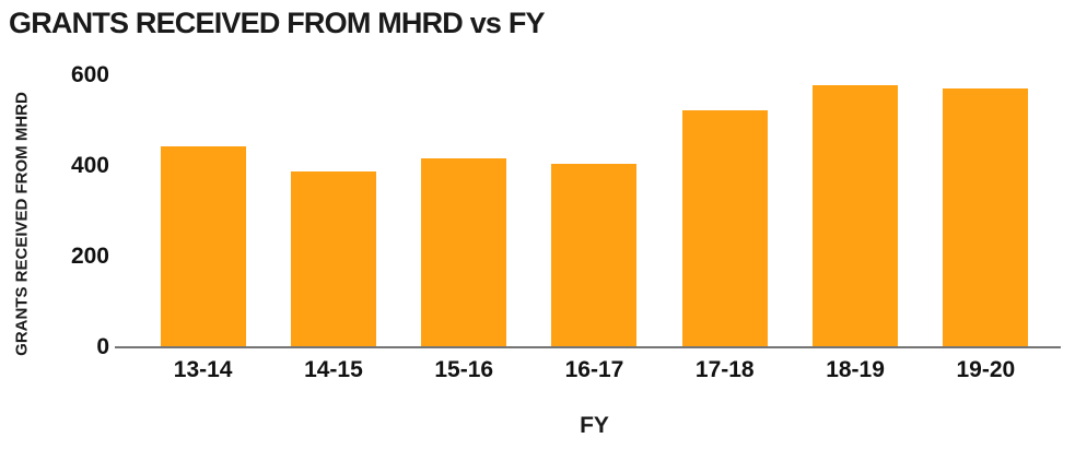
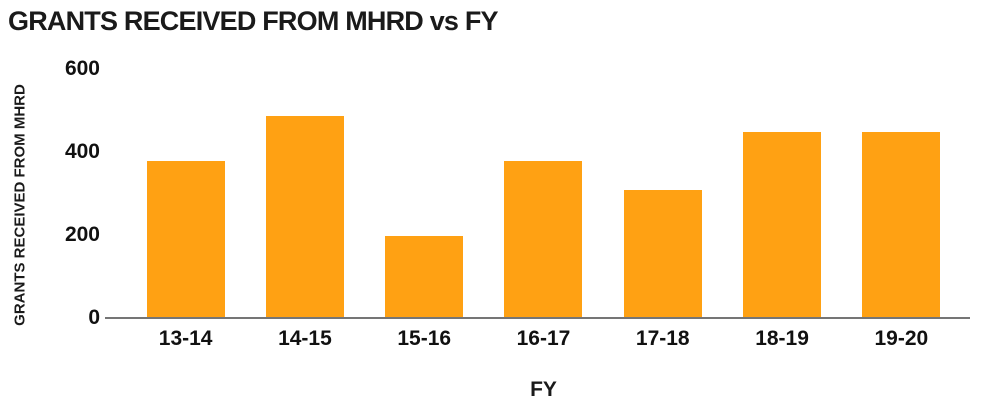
13-14: 440 -> 380
14-15: 390 -> 490
15-16: 420 -> 200
16-17: 410 -> 380
17-18: 520 -> 310
18-19: 580 -> 450
19-20: 570 -> 450
